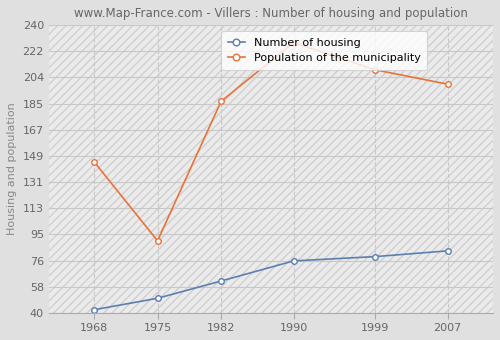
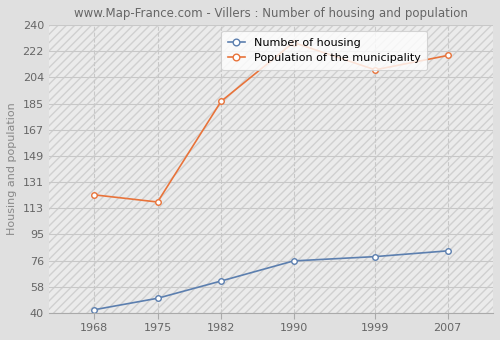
Population of the municipality/1968: 145 -> 122
Population of the municipality/1975: 90 -> 117
Population of the municipality/2007: 199 -> 219
